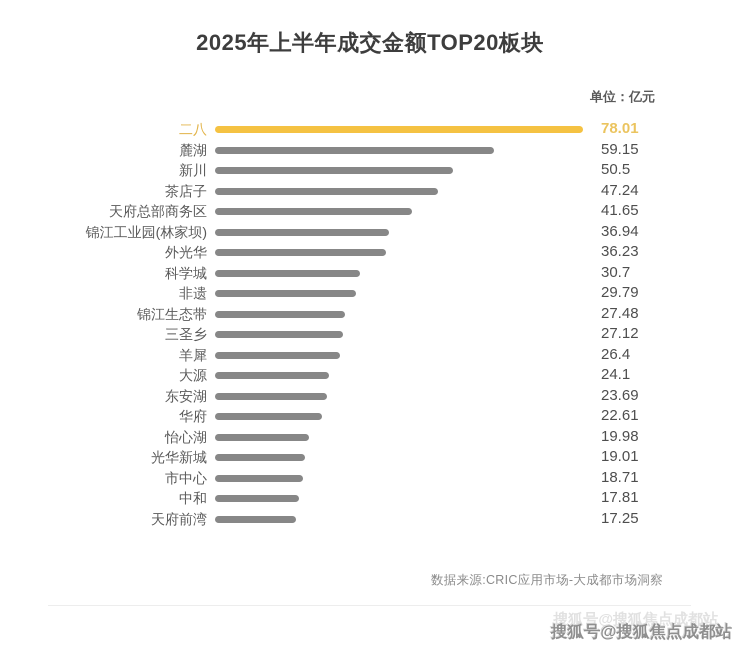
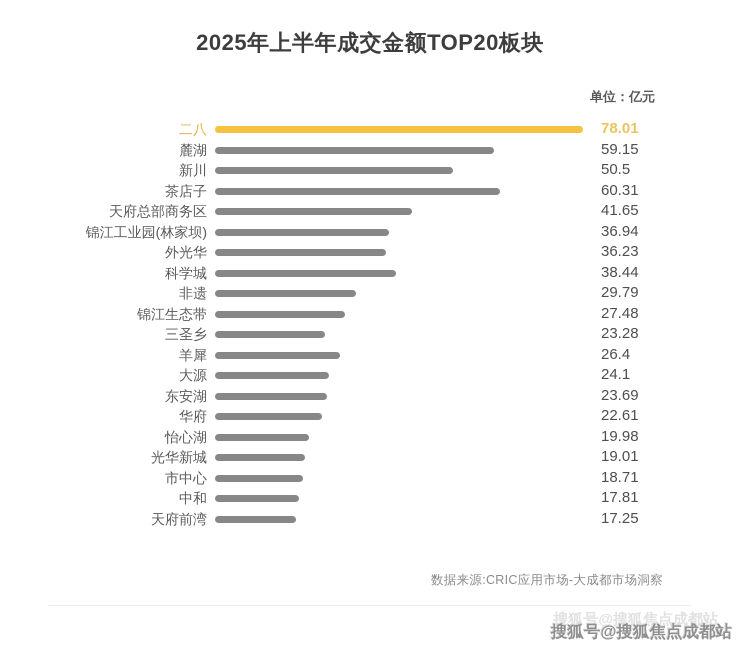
茶店子: 47.24 -> 60.31
科学城: 30.7 -> 38.44
三圣乡: 27.12 -> 23.28
